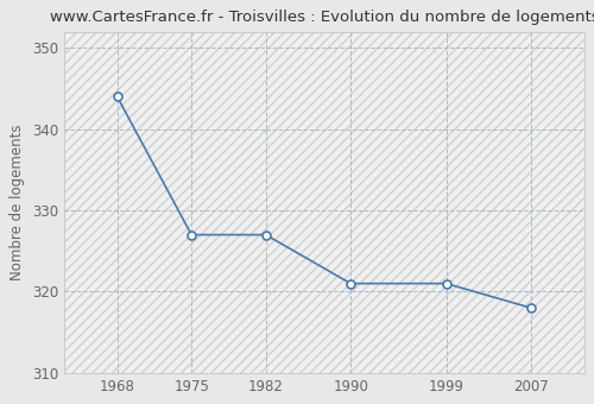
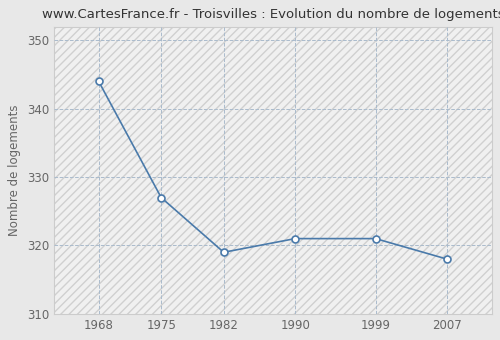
1982: 327 -> 319
